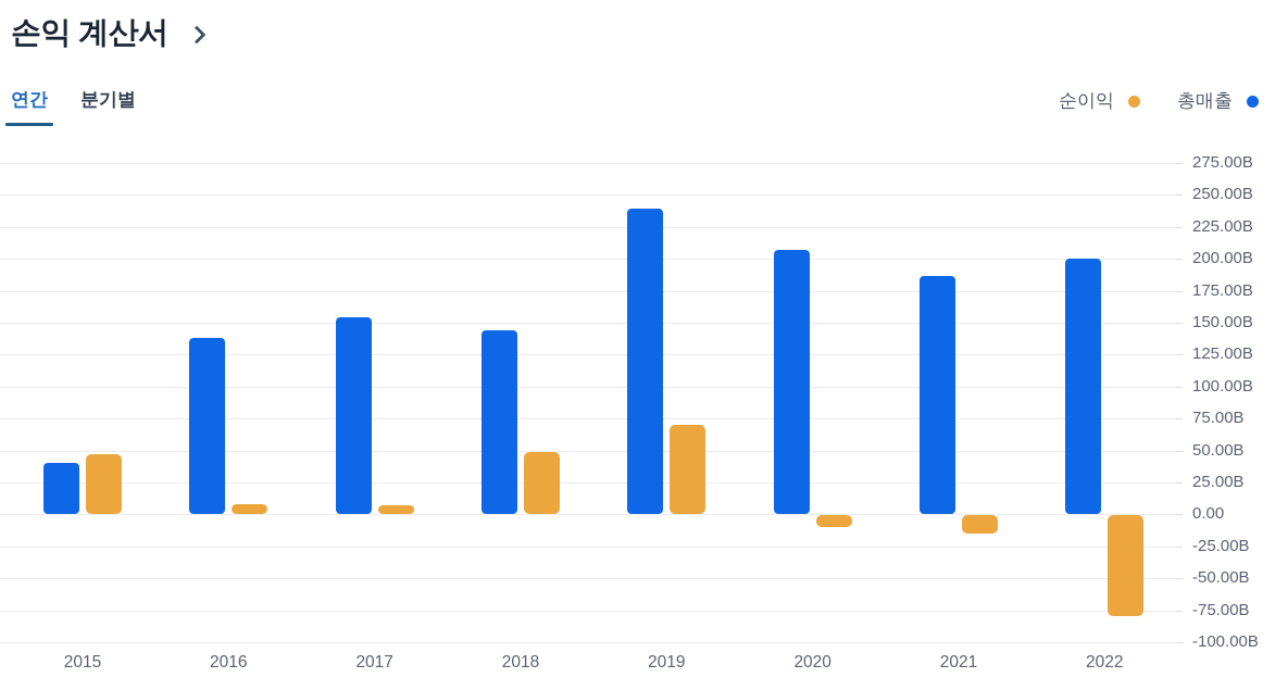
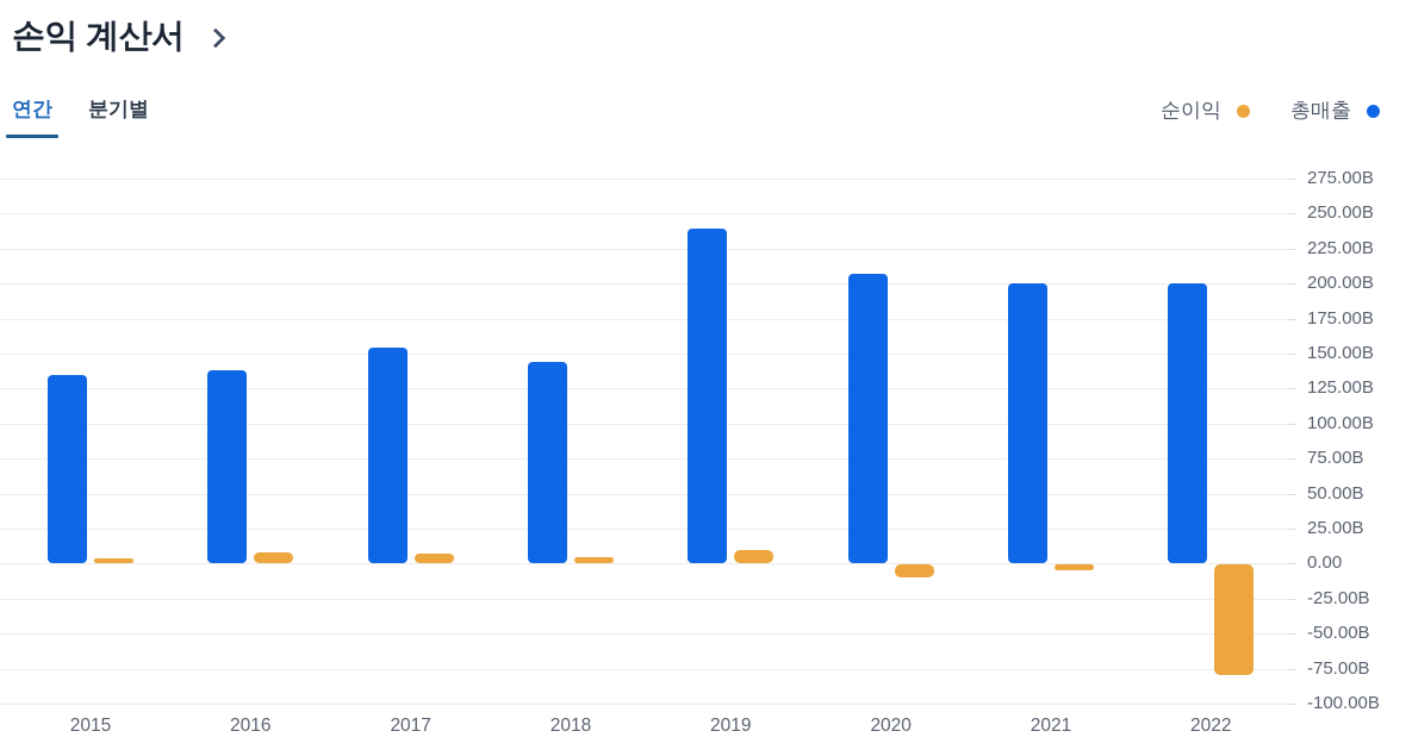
총매출/2015: 40B -> 135B
순이익/2015: 47B -> 2B
순이익/2018: 49B -> 5B
순이익/2019: 70B -> 10B
총매출/2021: 187B -> 200B
순이익/2021: -14B -> -2B
